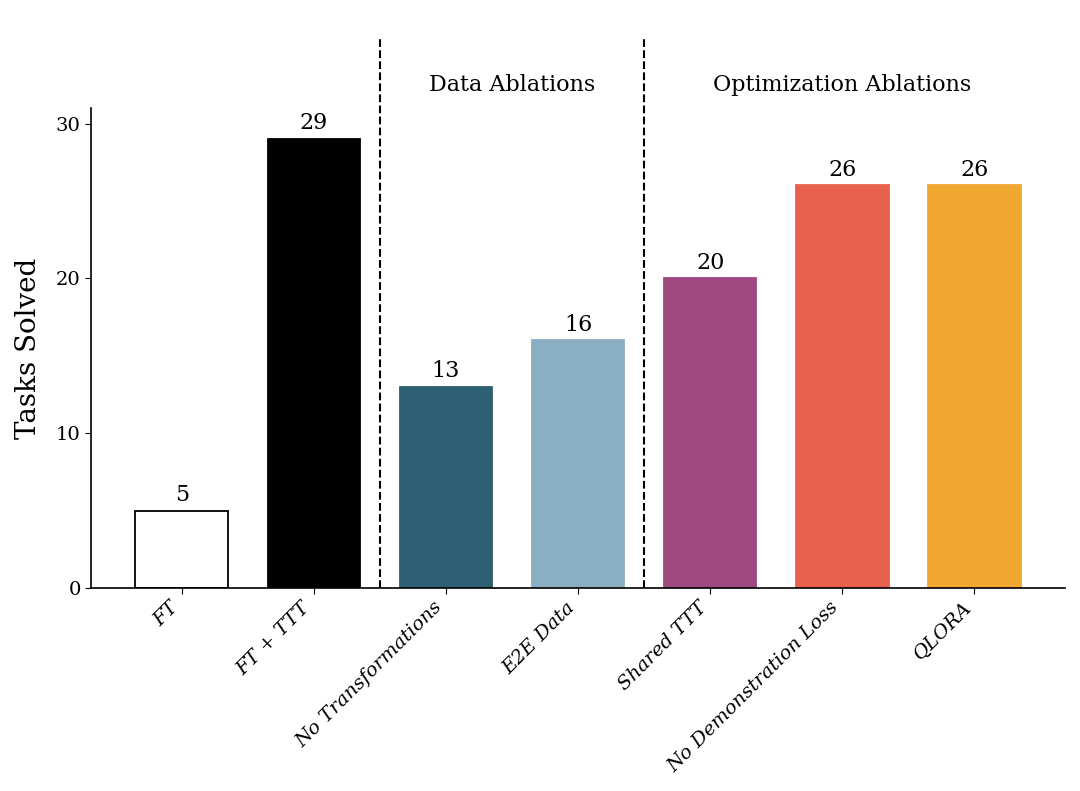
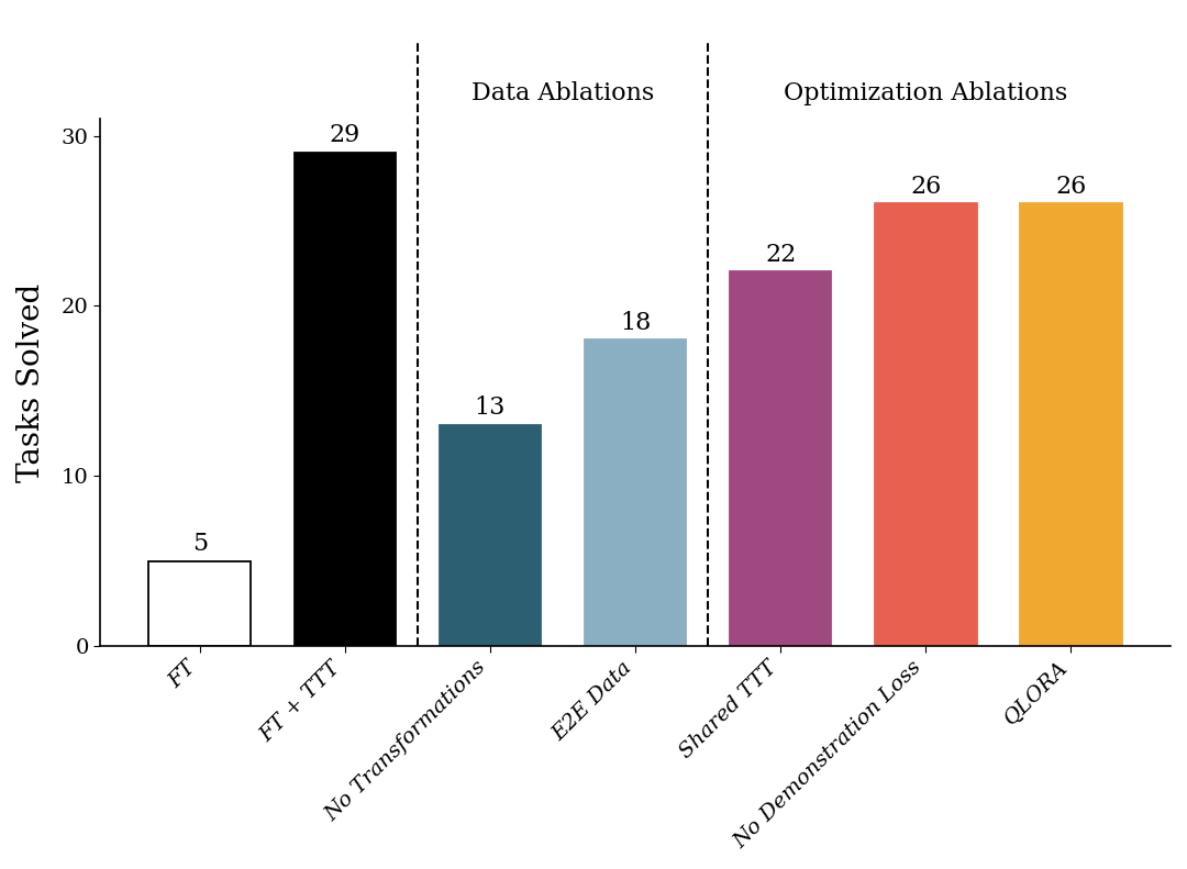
E2E Data: 16 -> 18
Shared TTT: 20 -> 22
